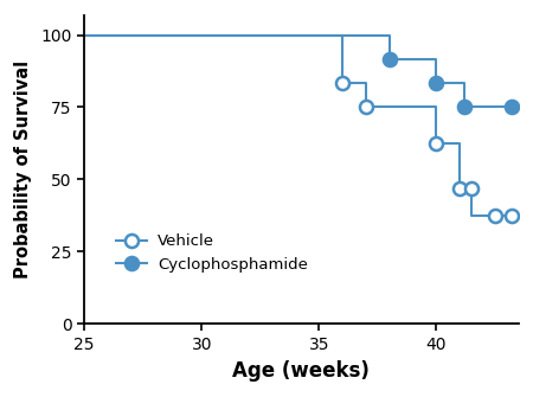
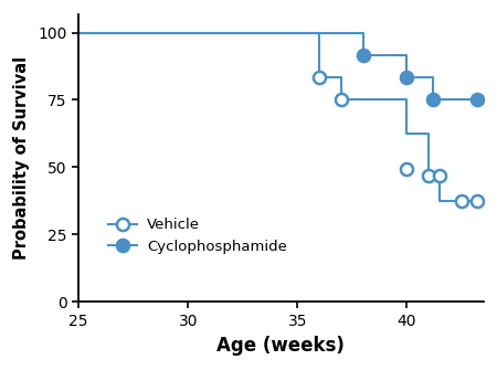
Vehicle/40: 62.5 -> 49.5
